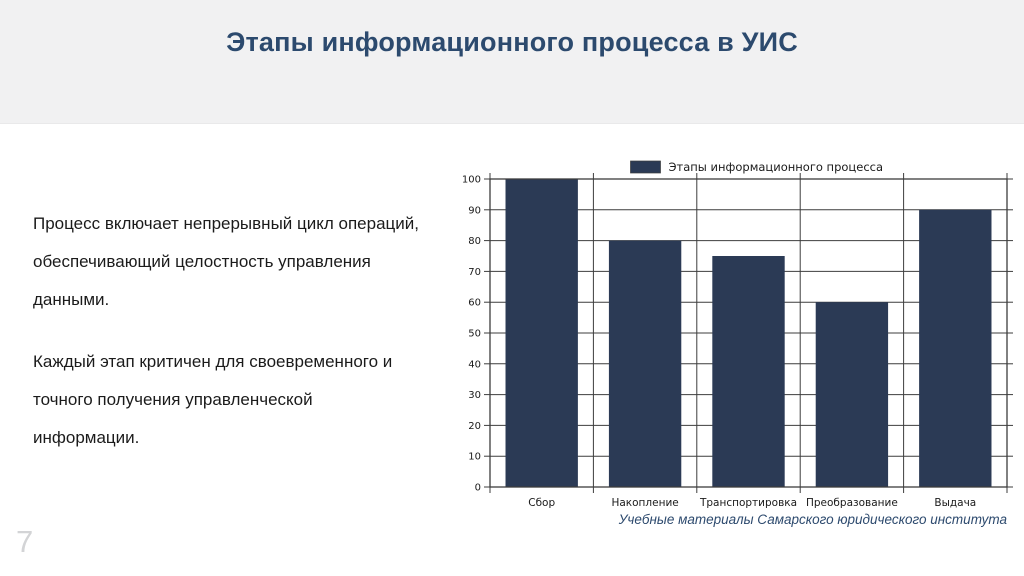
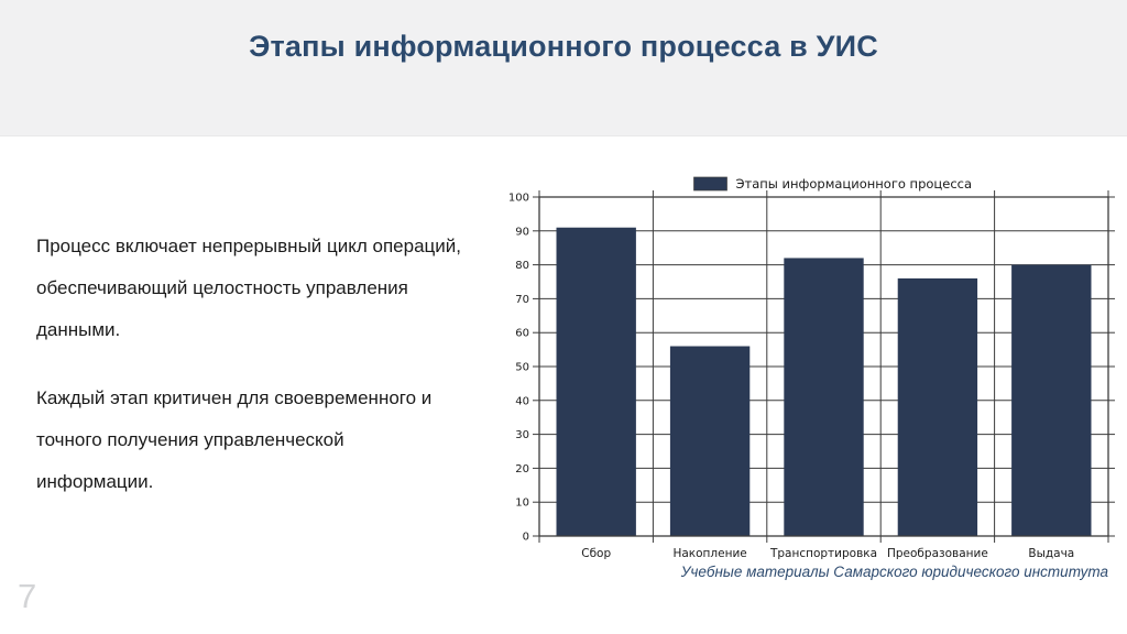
Сбор: 100 -> 91
Накопление: 80 -> 56
Транспортировка: 75 -> 82
Преобразование: 60 -> 76
Выдача: 90 -> 80
